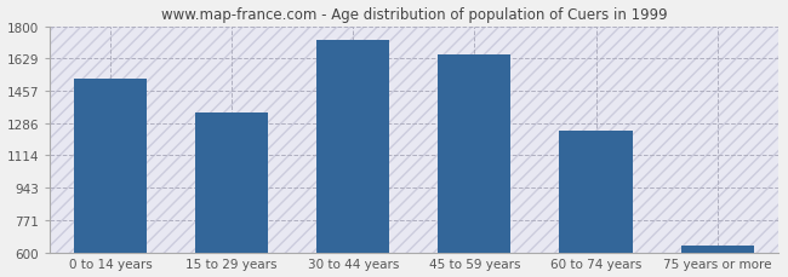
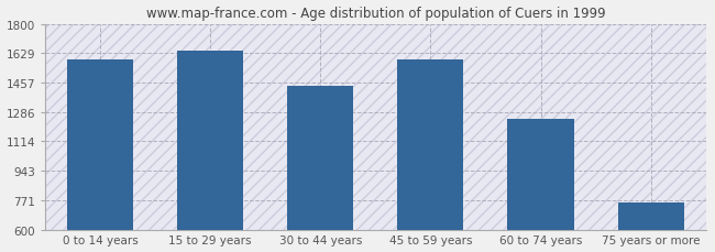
0 to 14 years: 1520 -> 1590
15 to 29 years: 1340 -> 1640
30 to 44 years: 1730 -> 1440
45 to 59 years: 1650 -> 1590
75 years or more: 640 -> 760
